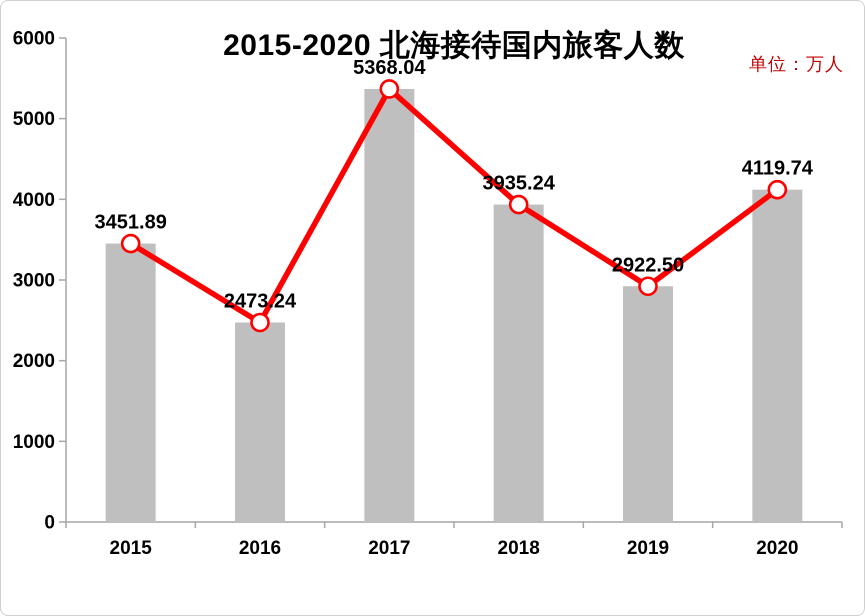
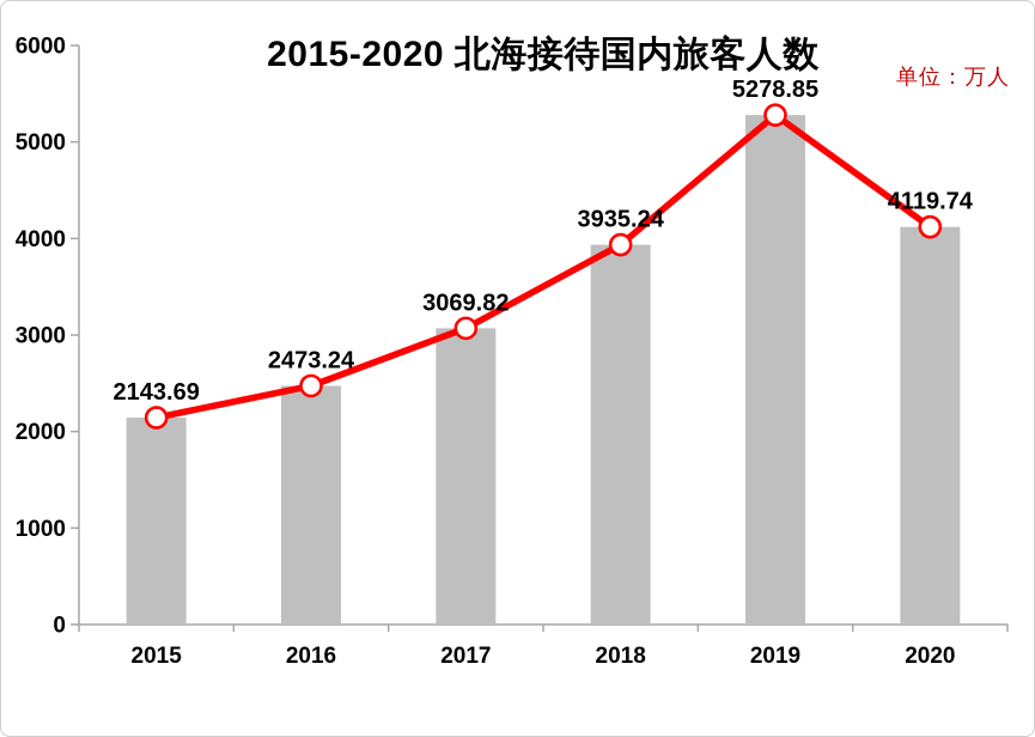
2015: 3451.89 -> 2143.69
2017: 5368.04 -> 3069.82
2019: 2922.50 -> 5278.85
